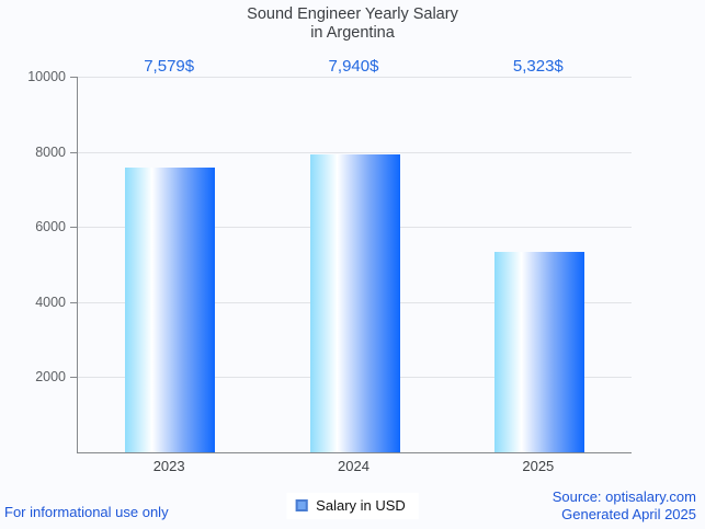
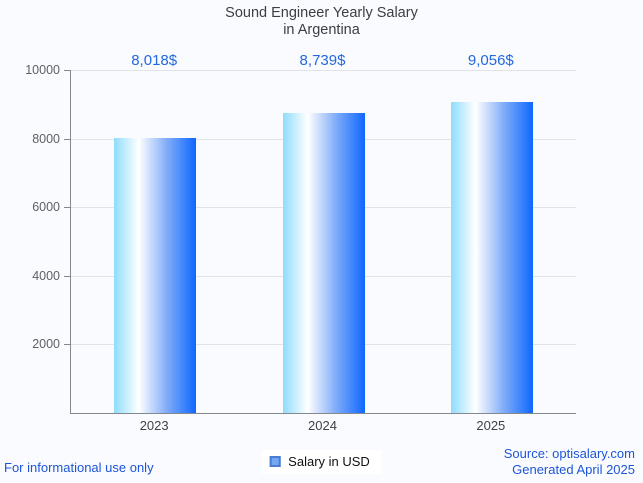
2023: 7,579 -> 8,018
2024: 7,940 -> 8,739
2025: 5,323 -> 9,056
